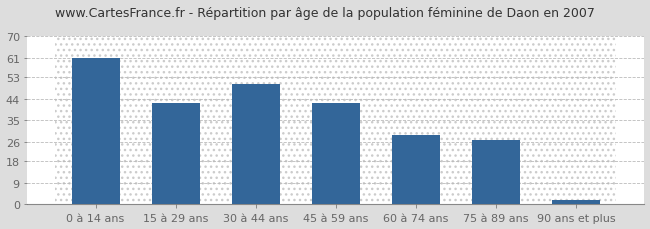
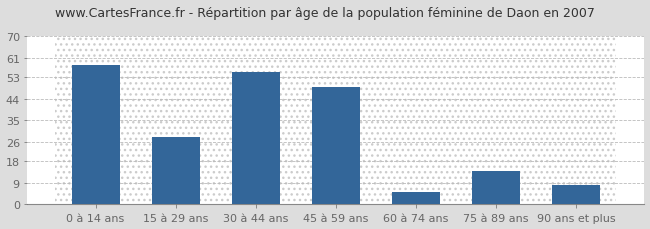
0 à 14 ans: 61 -> 58
15 à 29 ans: 42 -> 28
30 à 44 ans: 50 -> 55
45 à 59 ans: 42 -> 49
60 à 74 ans: 29 -> 5
75 à 89 ans: 27 -> 14
90 ans et plus: 2 -> 8
